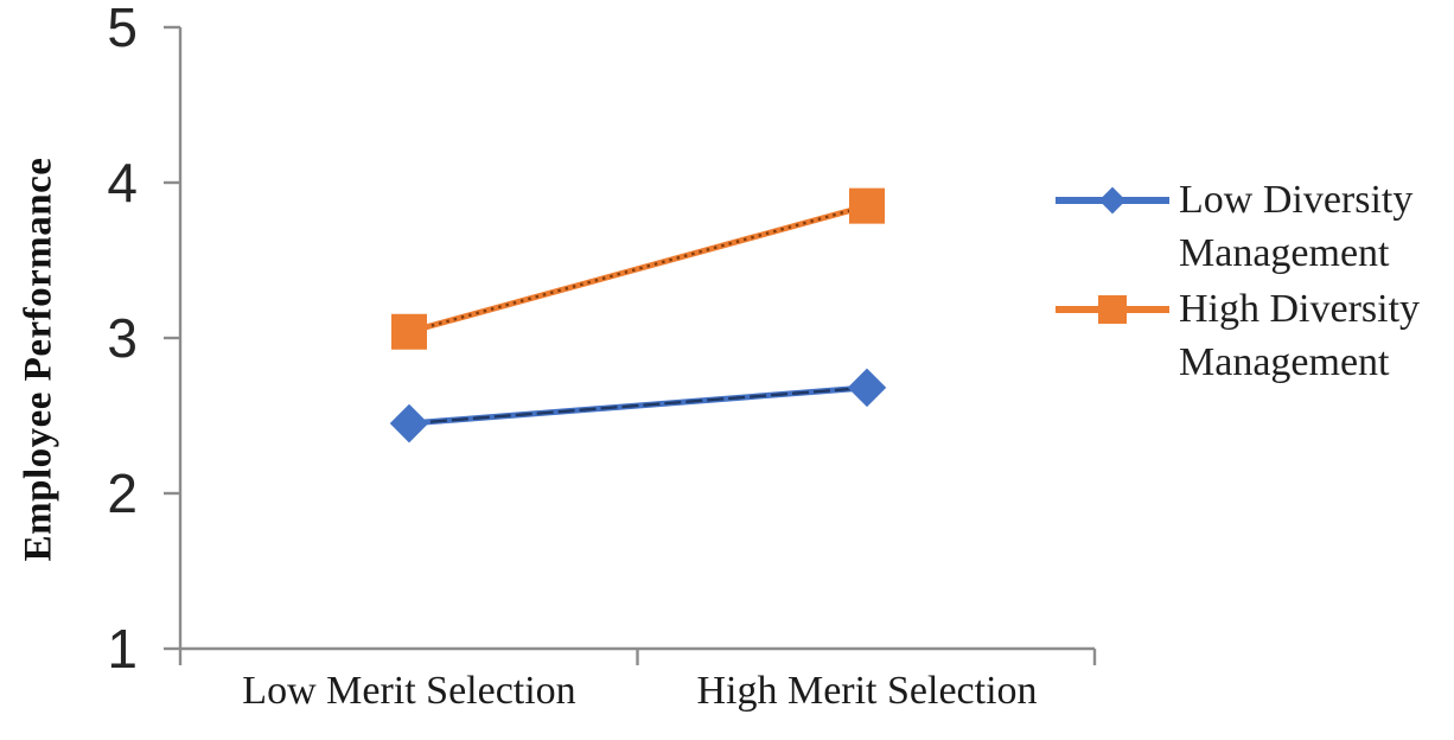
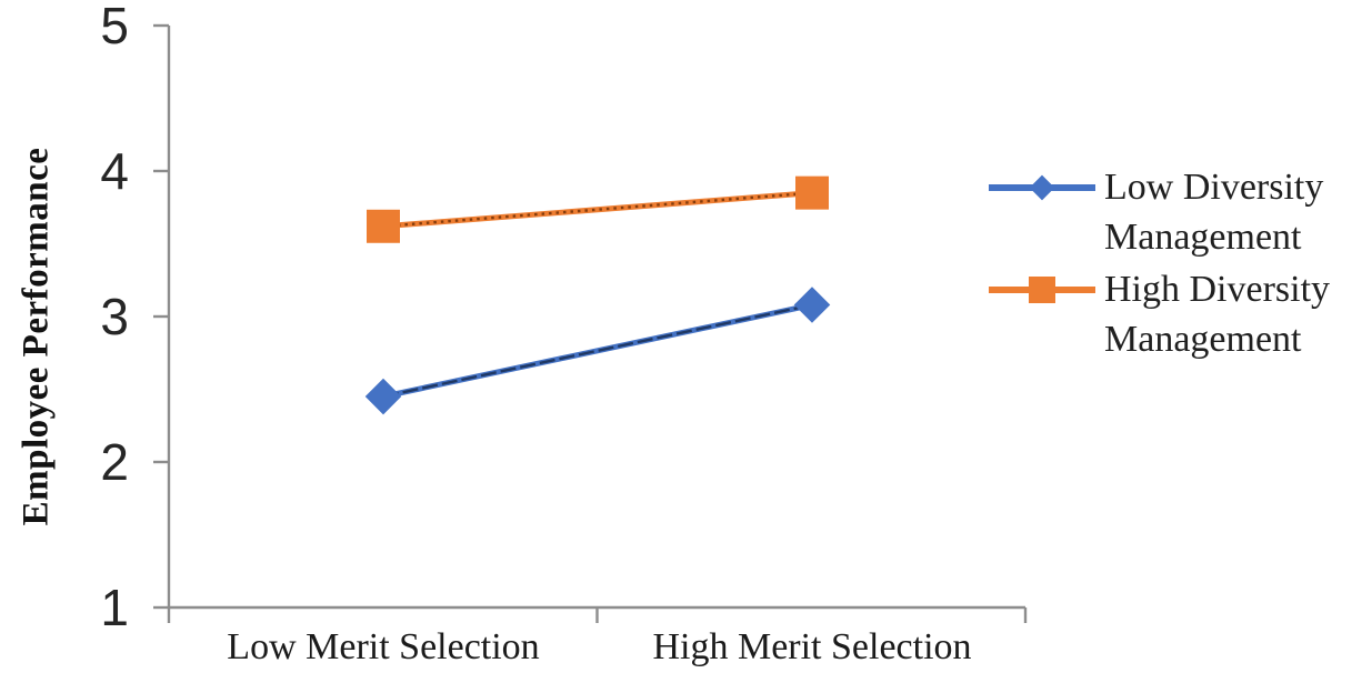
High Diversity Management/Low Merit Selection: 3.04 -> 3.62
Low Diversity Management/High Merit Selection: 2.68 -> 3.08
